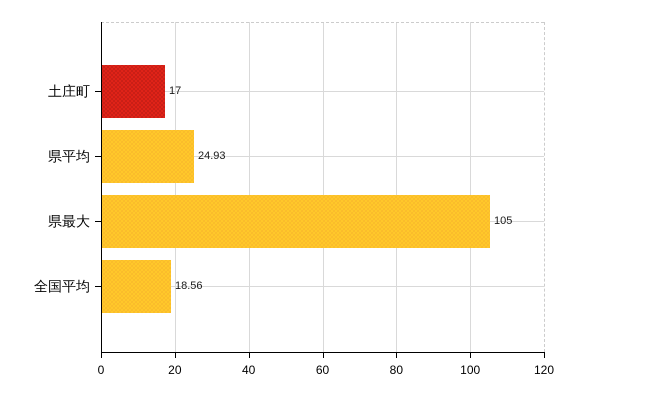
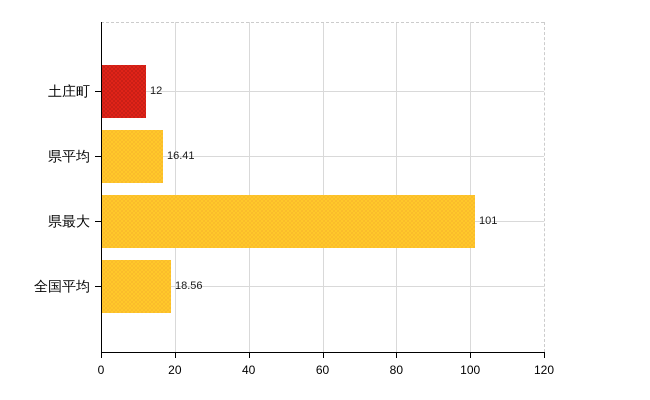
土庄町: 17 -> 12
県平均: 24.93 -> 16.41
県最大: 105 -> 101
